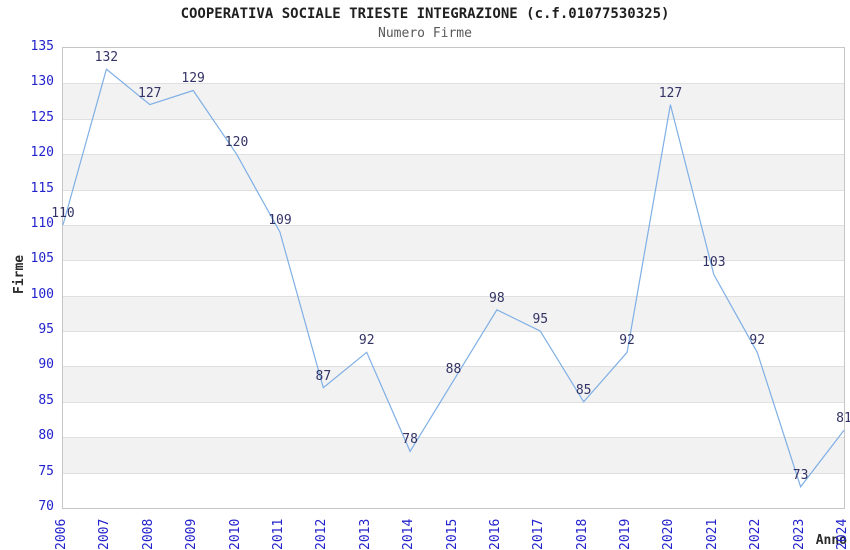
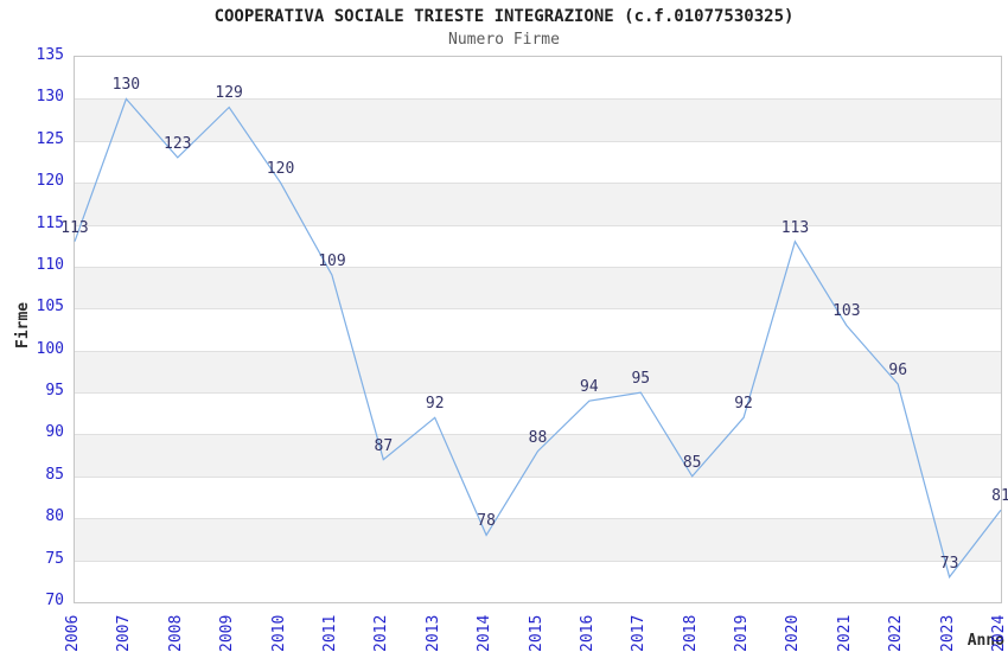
2006: 110 -> 113
2007: 132 -> 130
2008: 127 -> 123
2016: 98 -> 94
2020: 127 -> 113
2022: 92 -> 96
